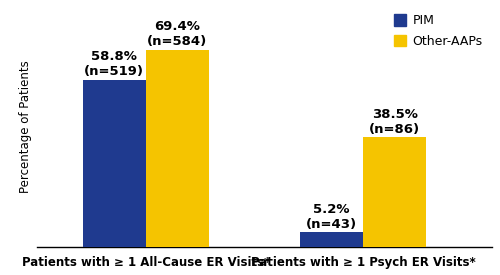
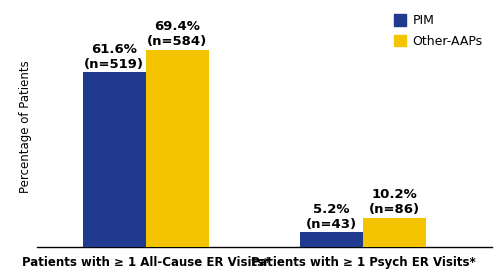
PIM/Patients with ≥ 1 All-Cause ER Visits*: 58.8% -> 61.6%
Other-AAPs/Patients with ≥ 1 Psych ER Visits*: 38.5% -> 10.2%
